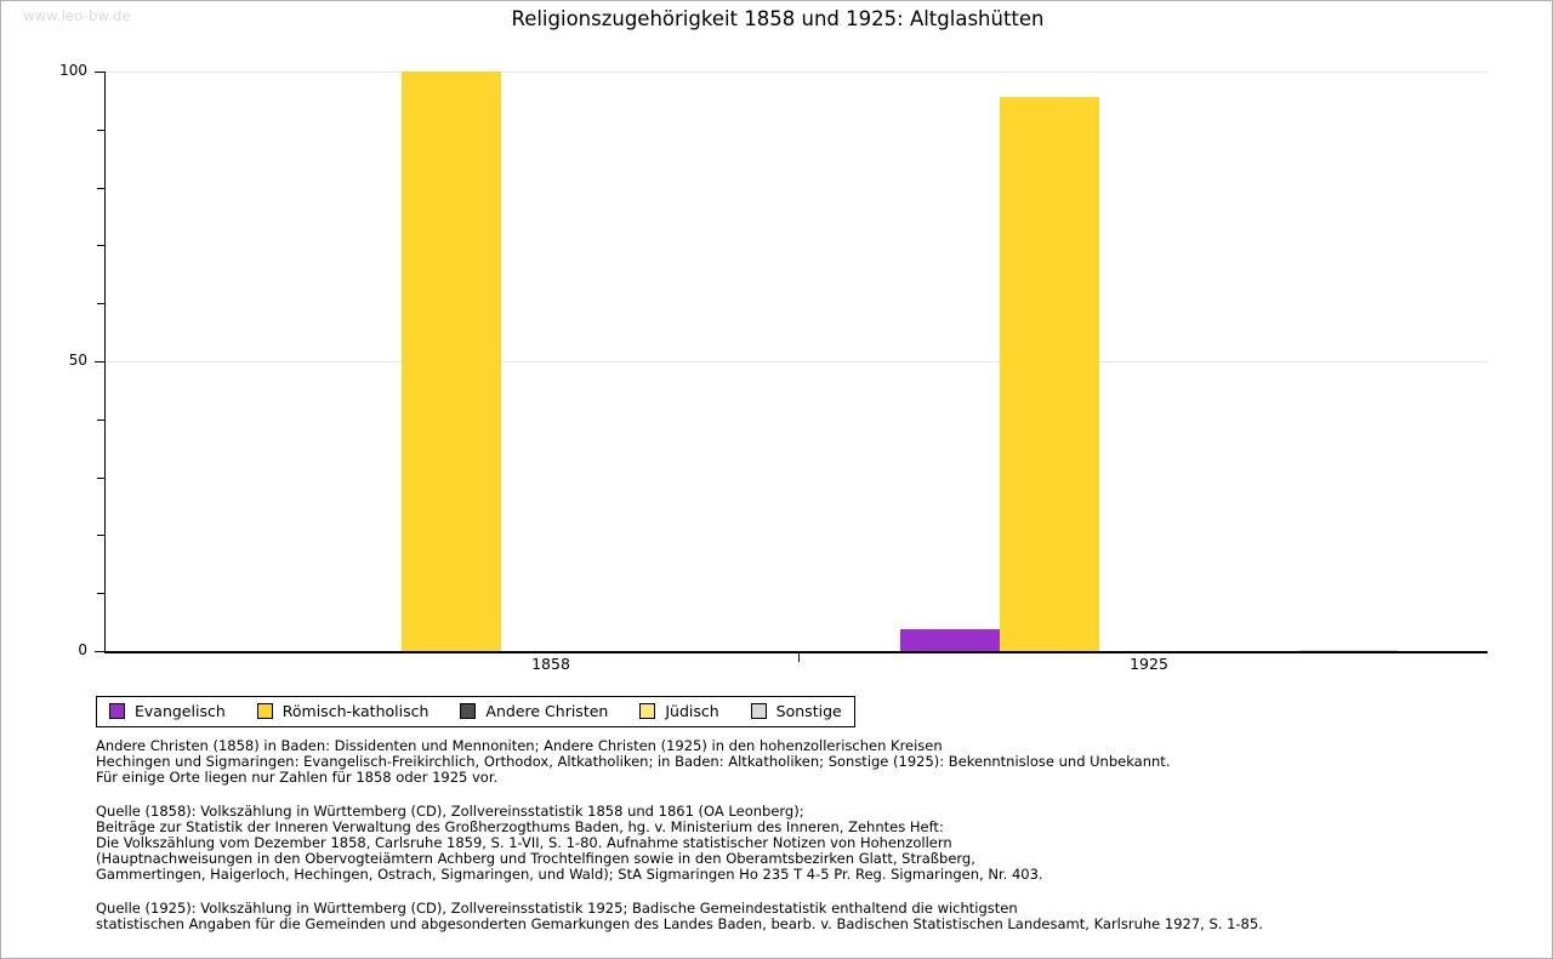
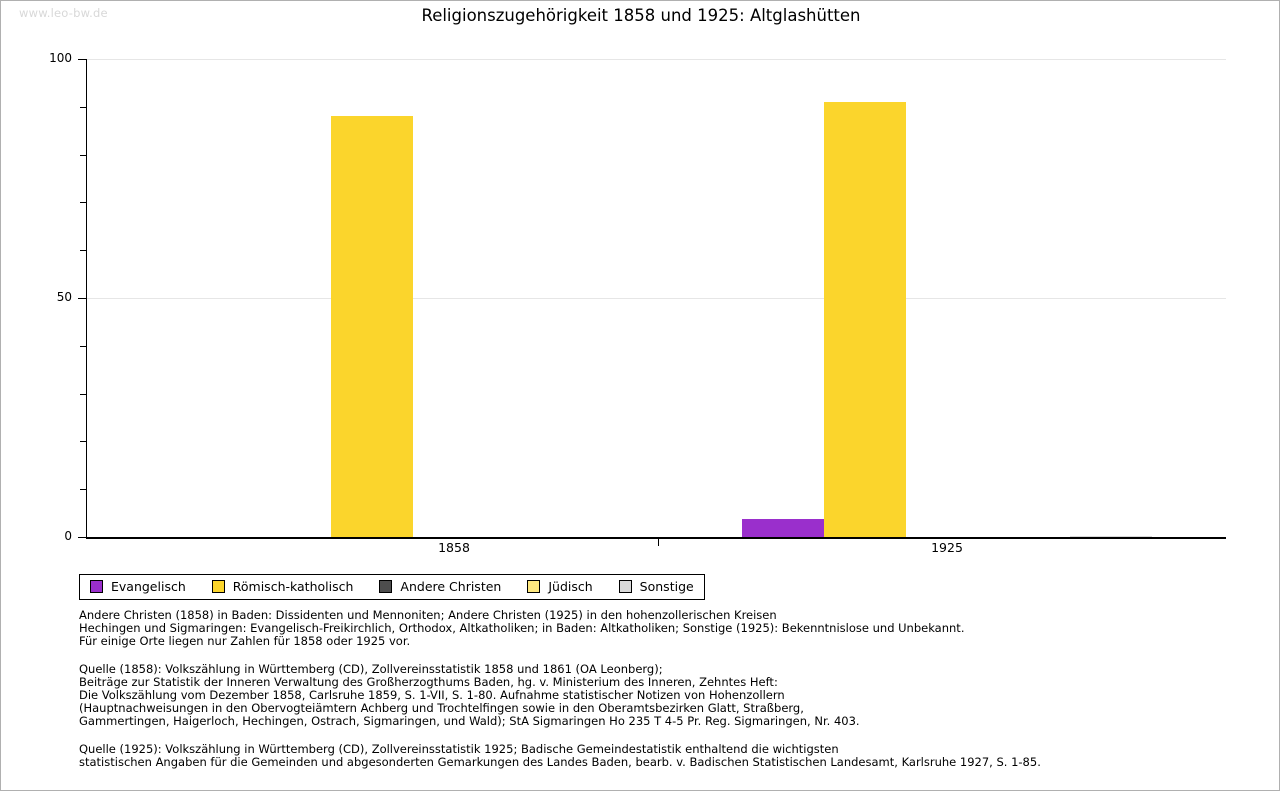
Römisch-katholisch/1858: 100 -> 88
Römisch-katholisch/1925: 96 -> 91
